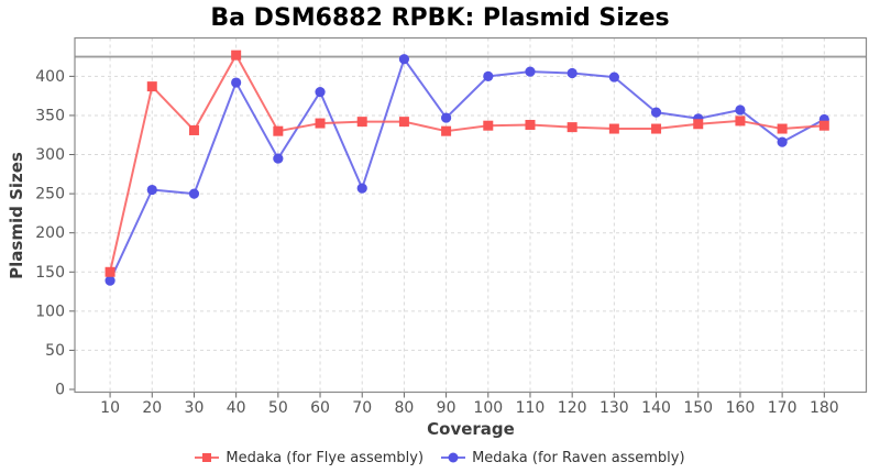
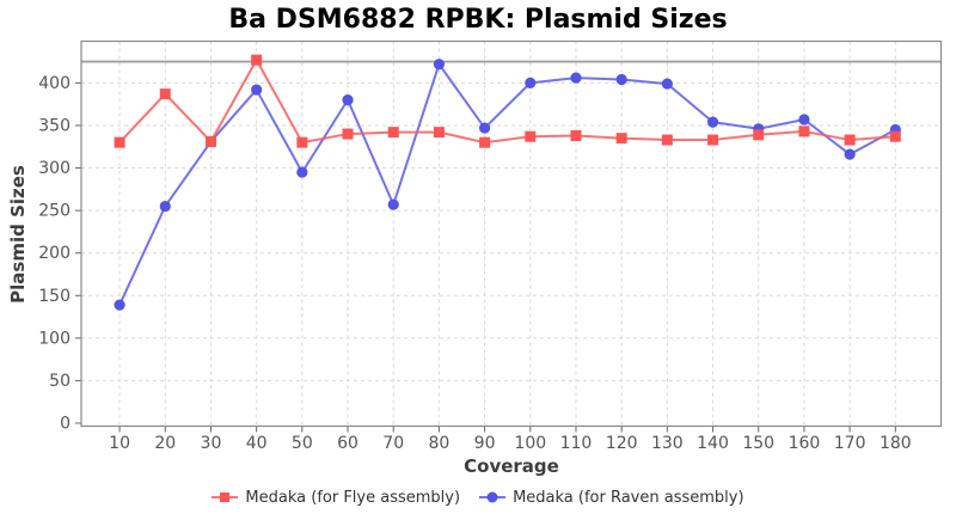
Medaka (for Flye assembly)/10: 150 -> 330
Medaka (for Raven assembly)/30: 250 -> 330
